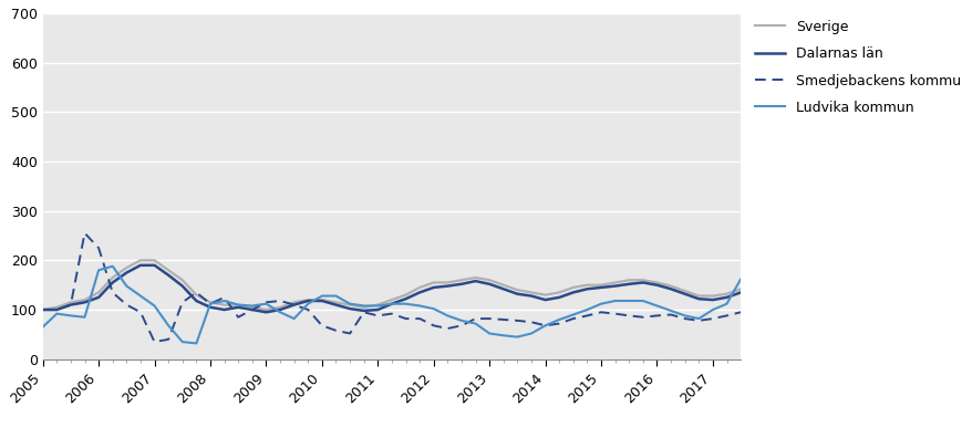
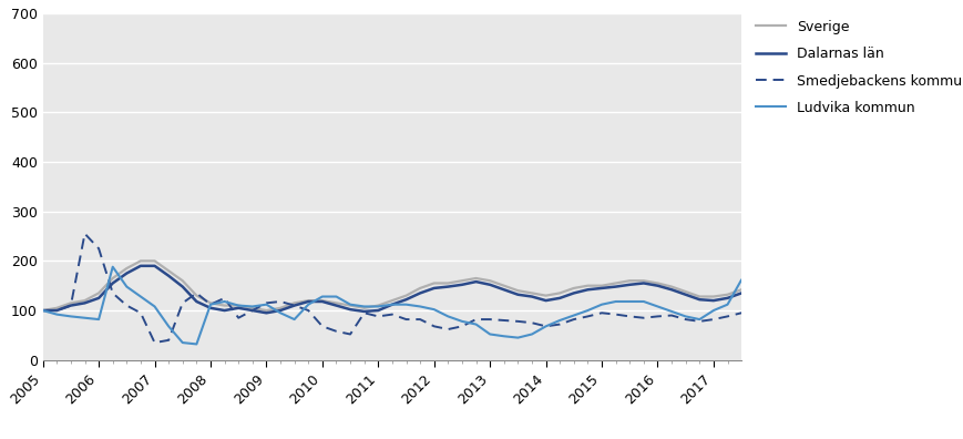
Ludvika kommun/2005: 65 -> 100
Ludvika kommun/2006: 180 -> 82
